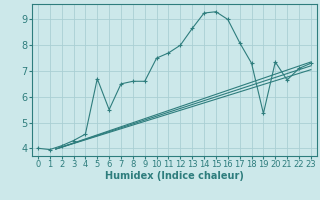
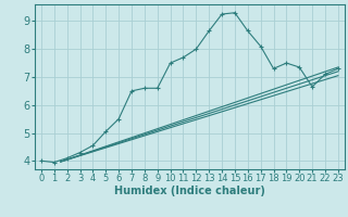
5: 6.70 -> 5.05
16: 9.00 -> 8.65
19: 5.35 -> 7.50
